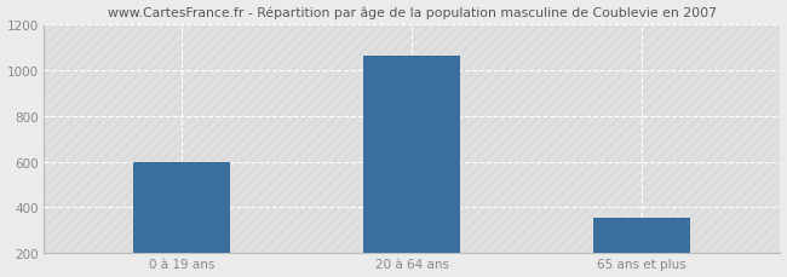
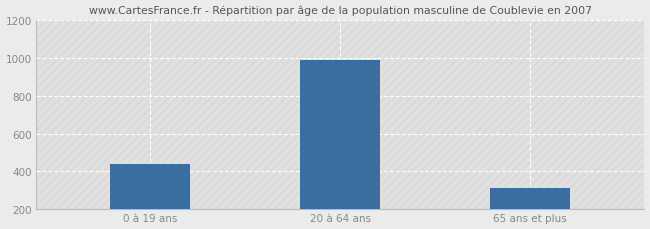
0 à 19 ans: 600 -> 440
20 à 64 ans: 1060 -> 990
65 ans et plus: 360 -> 310
